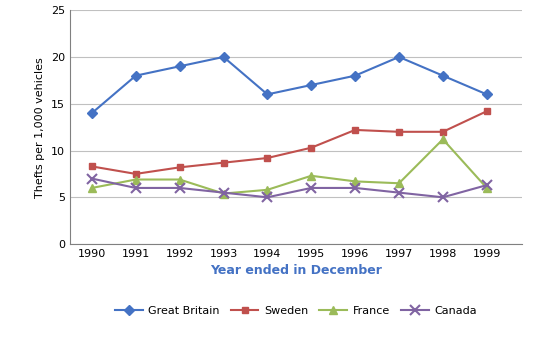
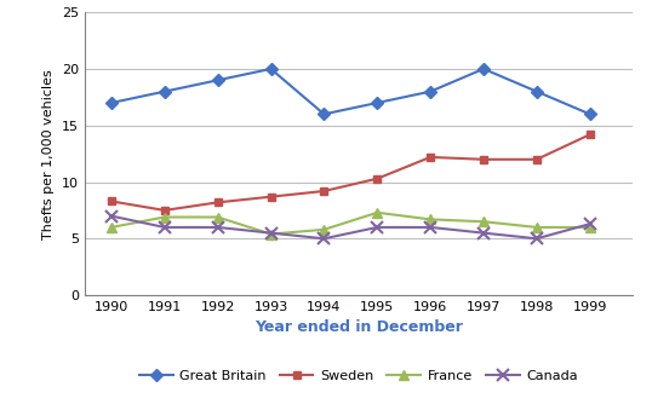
Great Britain/1990: 14 -> 17
France/1998: 11.2 -> 6.0
